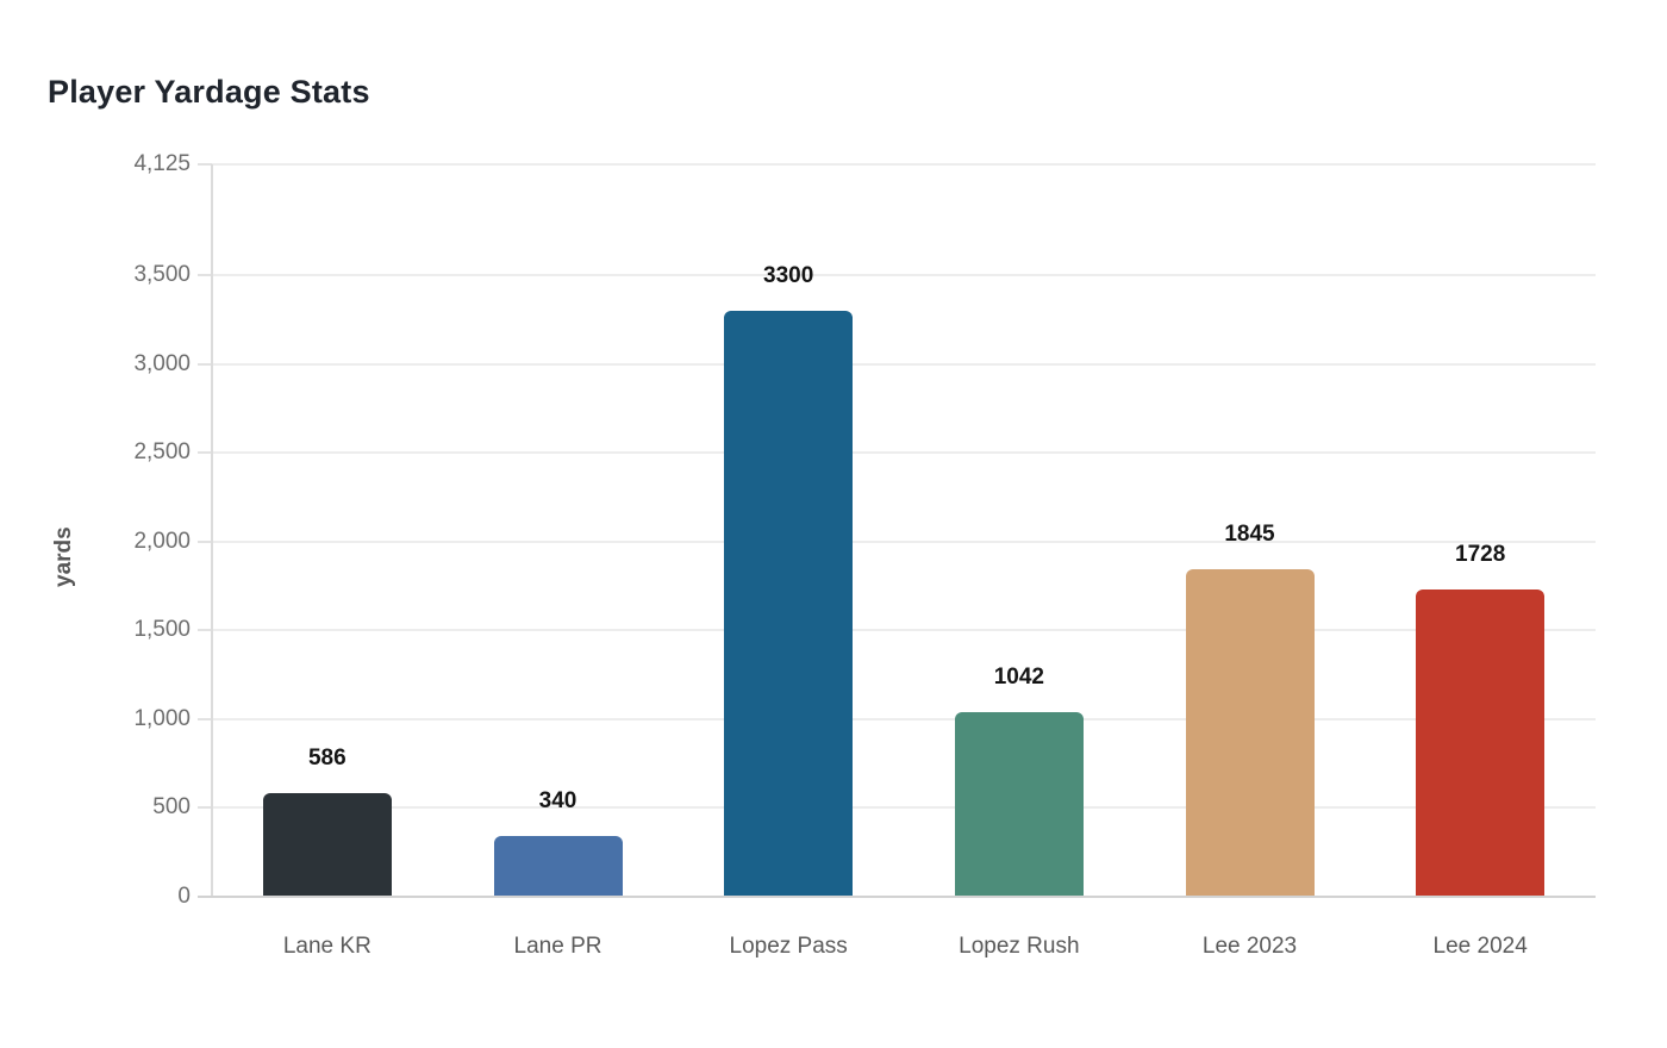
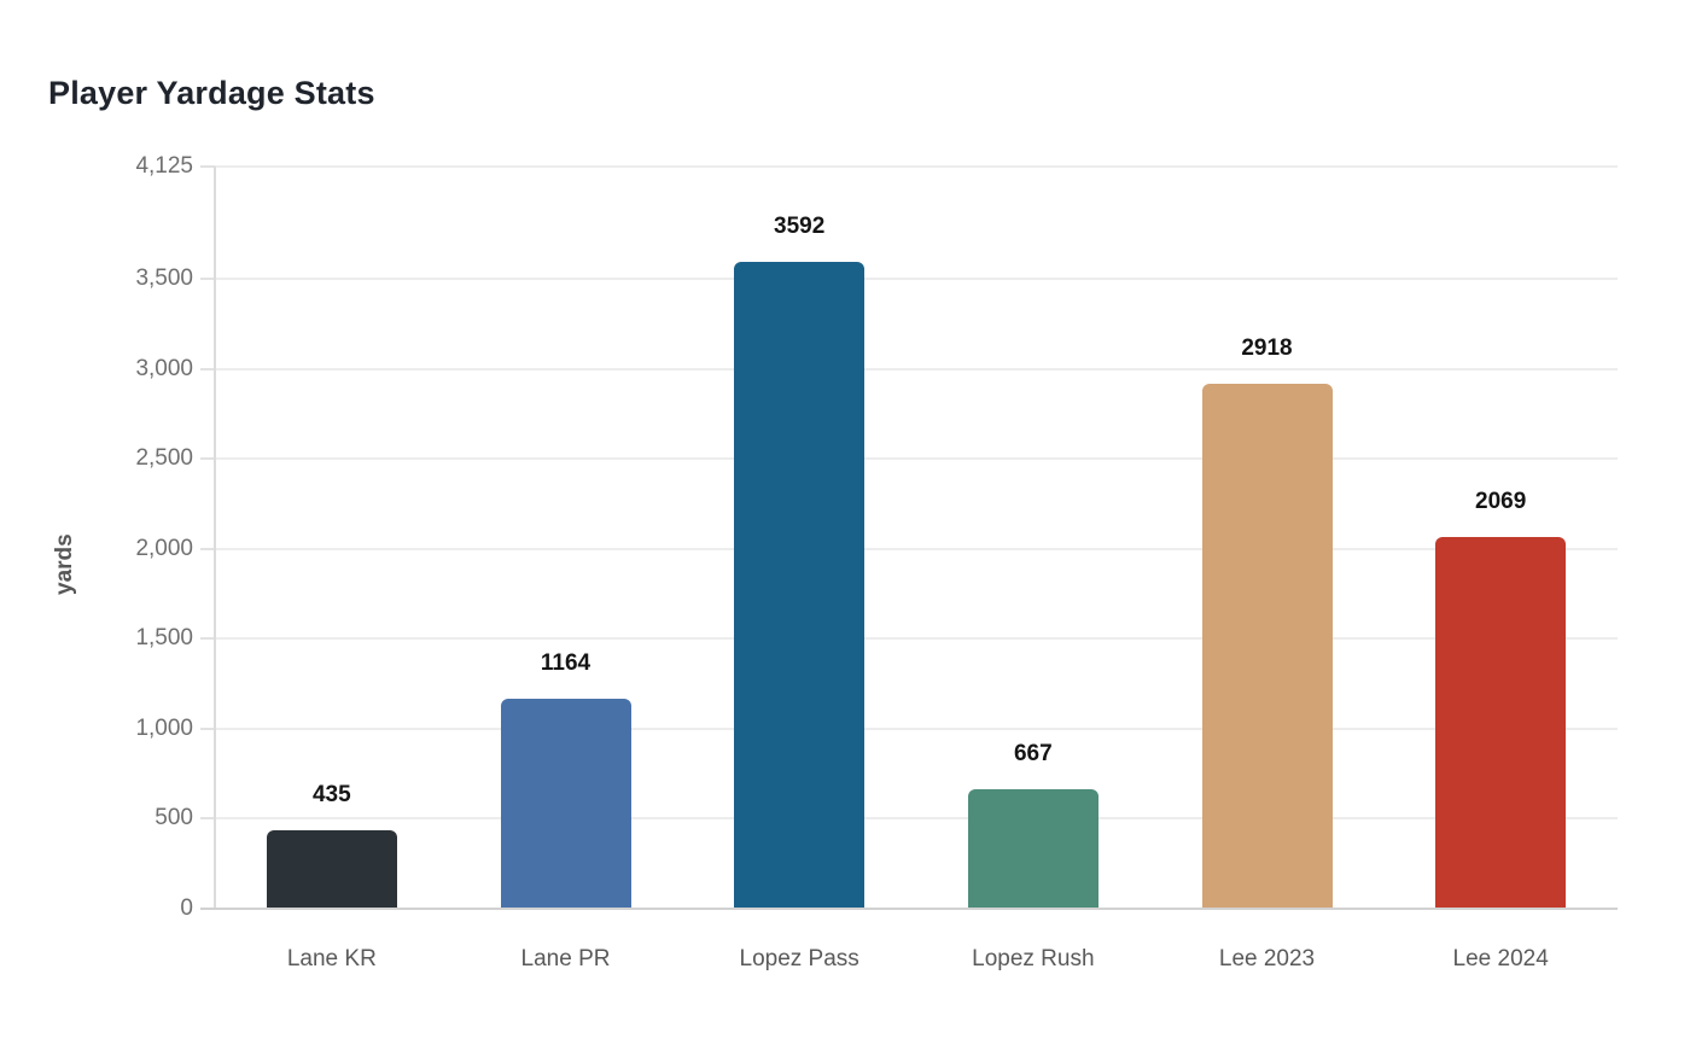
Lane KR: 586 -> 435
Lane PR: 340 -> 1164
Lopez Pass: 3300 -> 3592
Lopez Rush: 1042 -> 667
Lee 2023: 1845 -> 2918
Lee 2024: 1728 -> 2069
